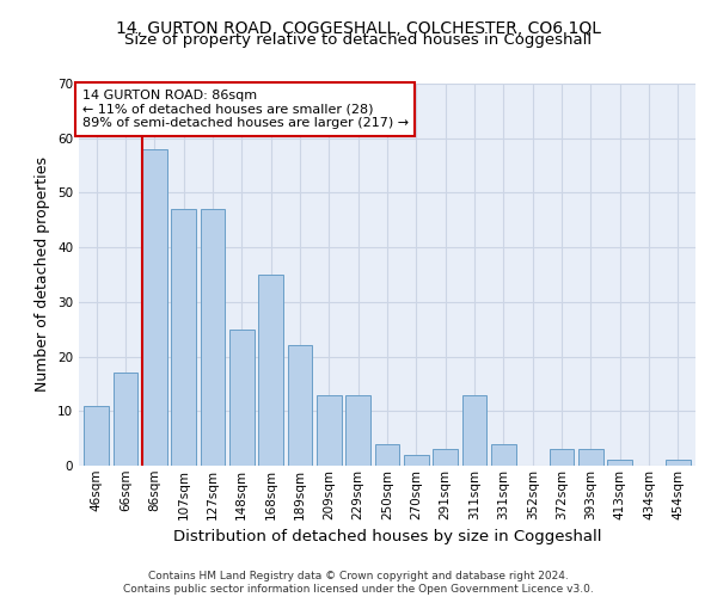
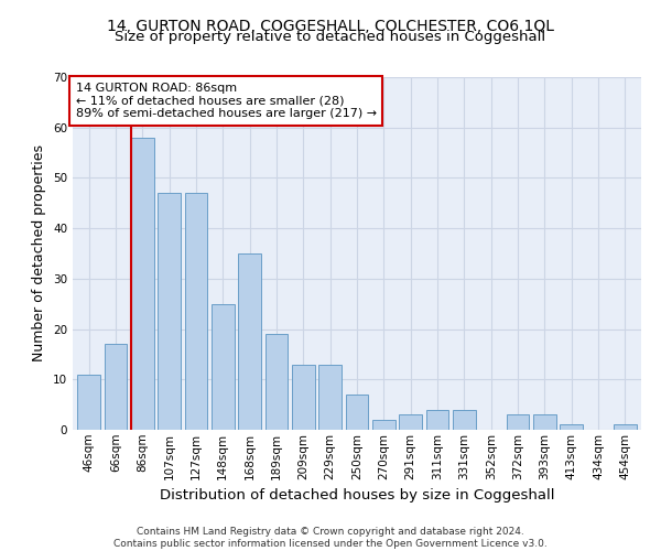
189sqm: 22 -> 19
250sqm: 4 -> 7
311sqm: 13 -> 4
